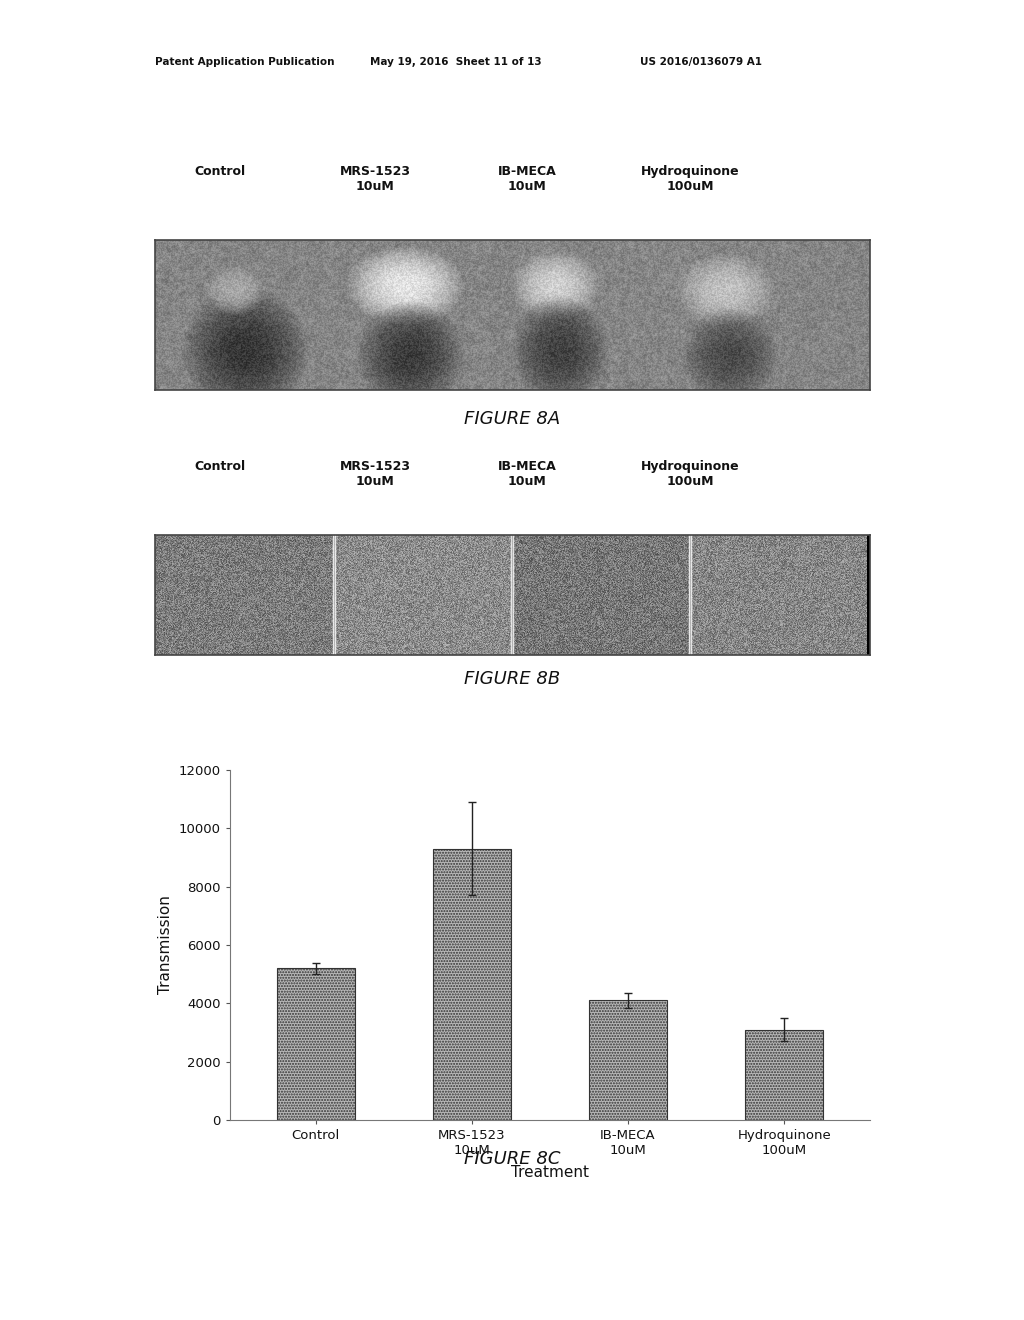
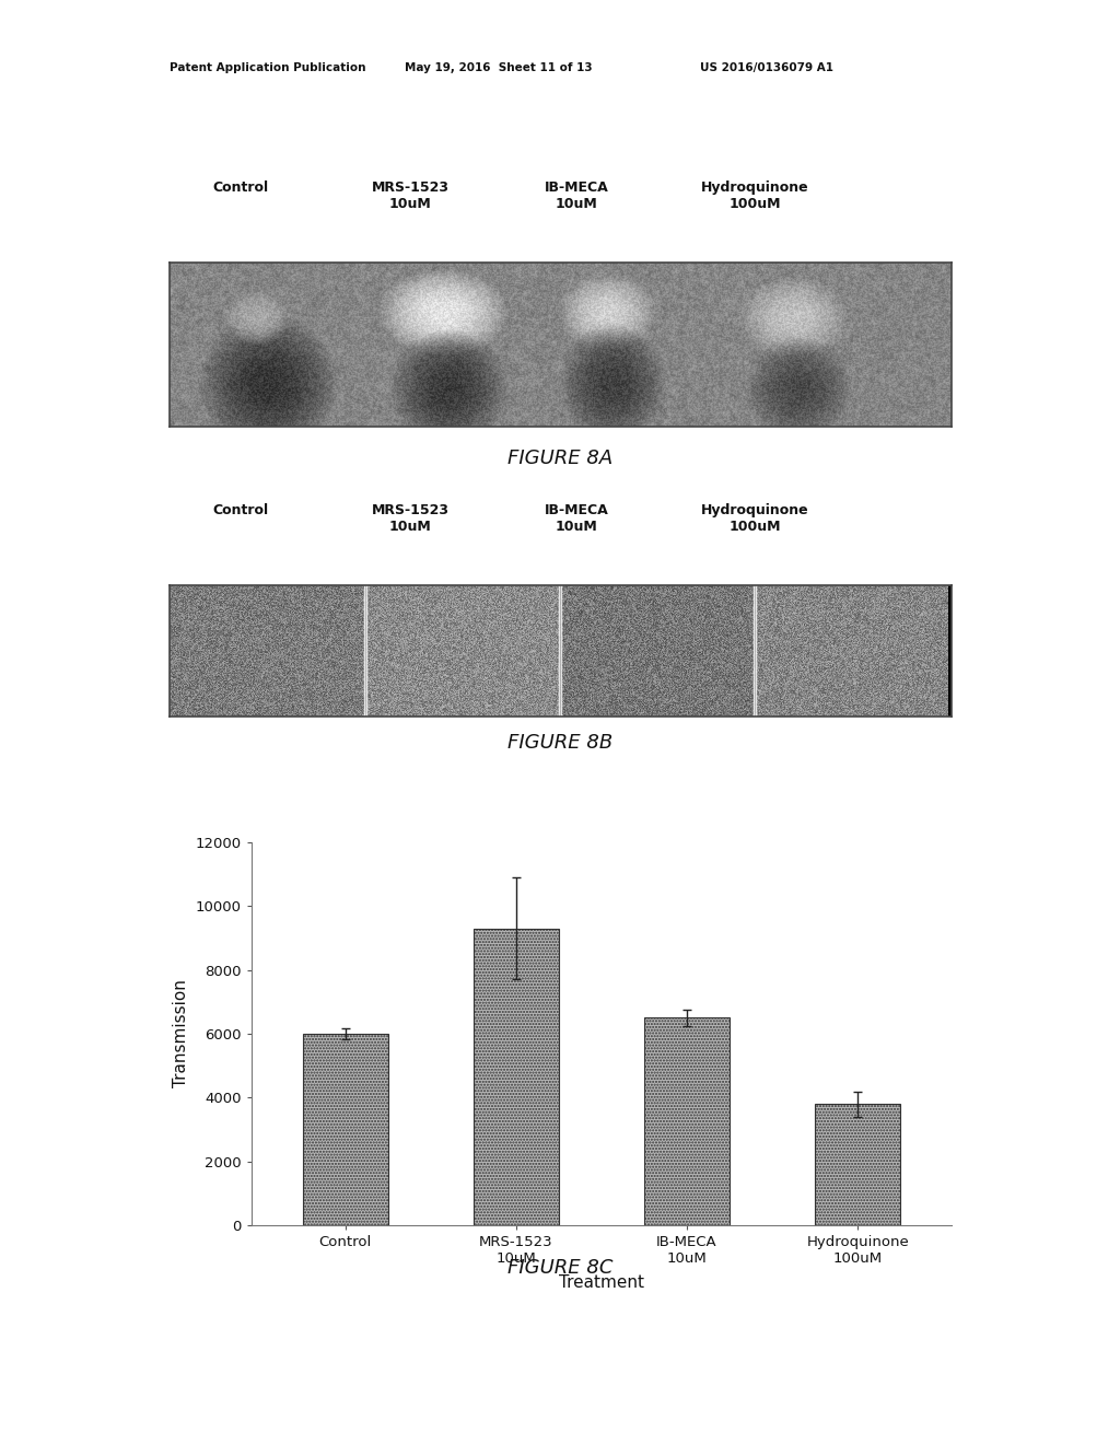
Control: 5200 -> 6000
IB-MECA 10uM: 4100 -> 6500
Hydroquinone 100uM: 3100 -> 3800
